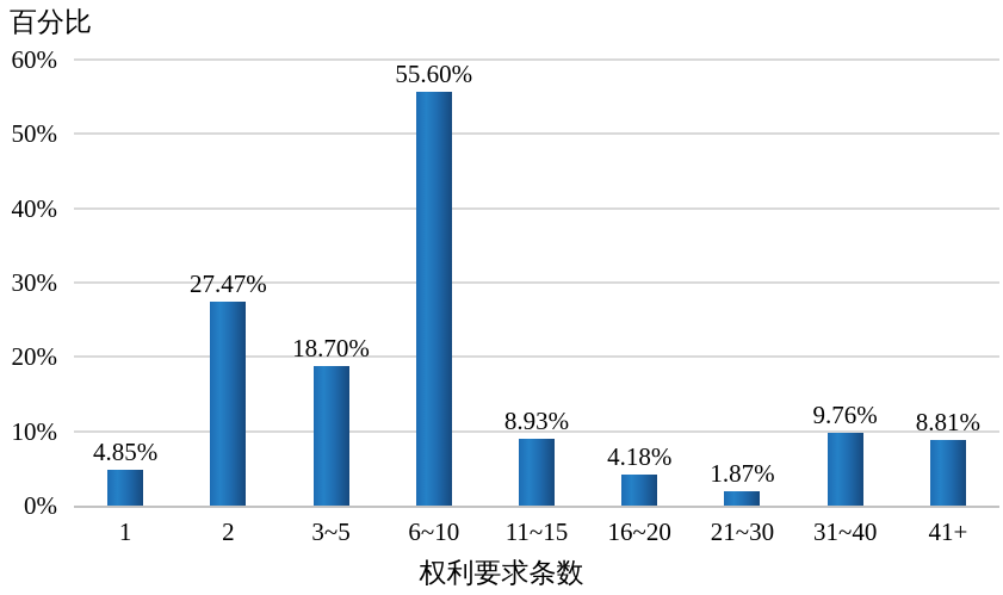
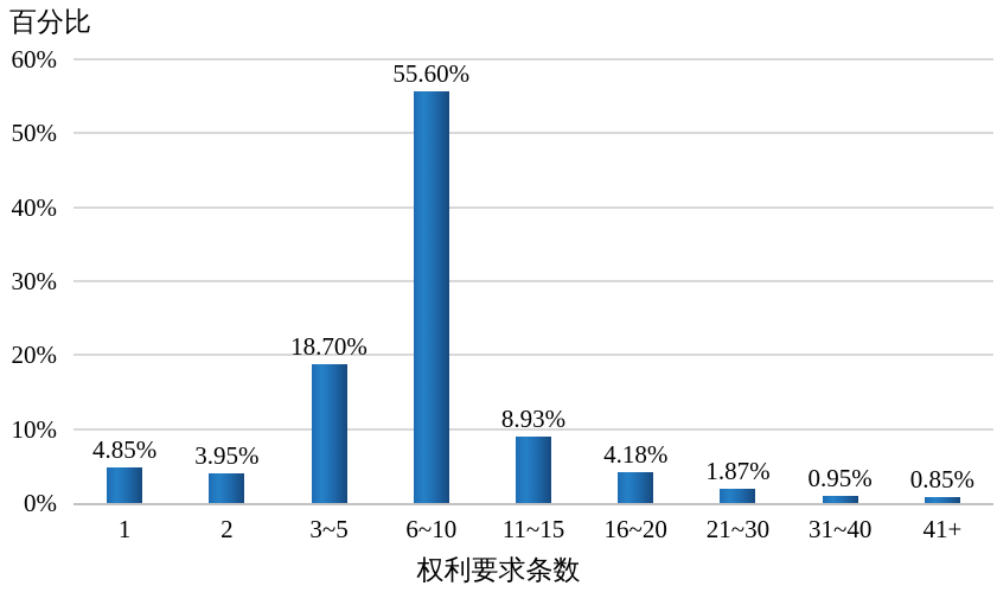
2: 27.47% -> 3.95%
31~40: 9.76% -> 0.95%
41+: 8.81% -> 0.85%
